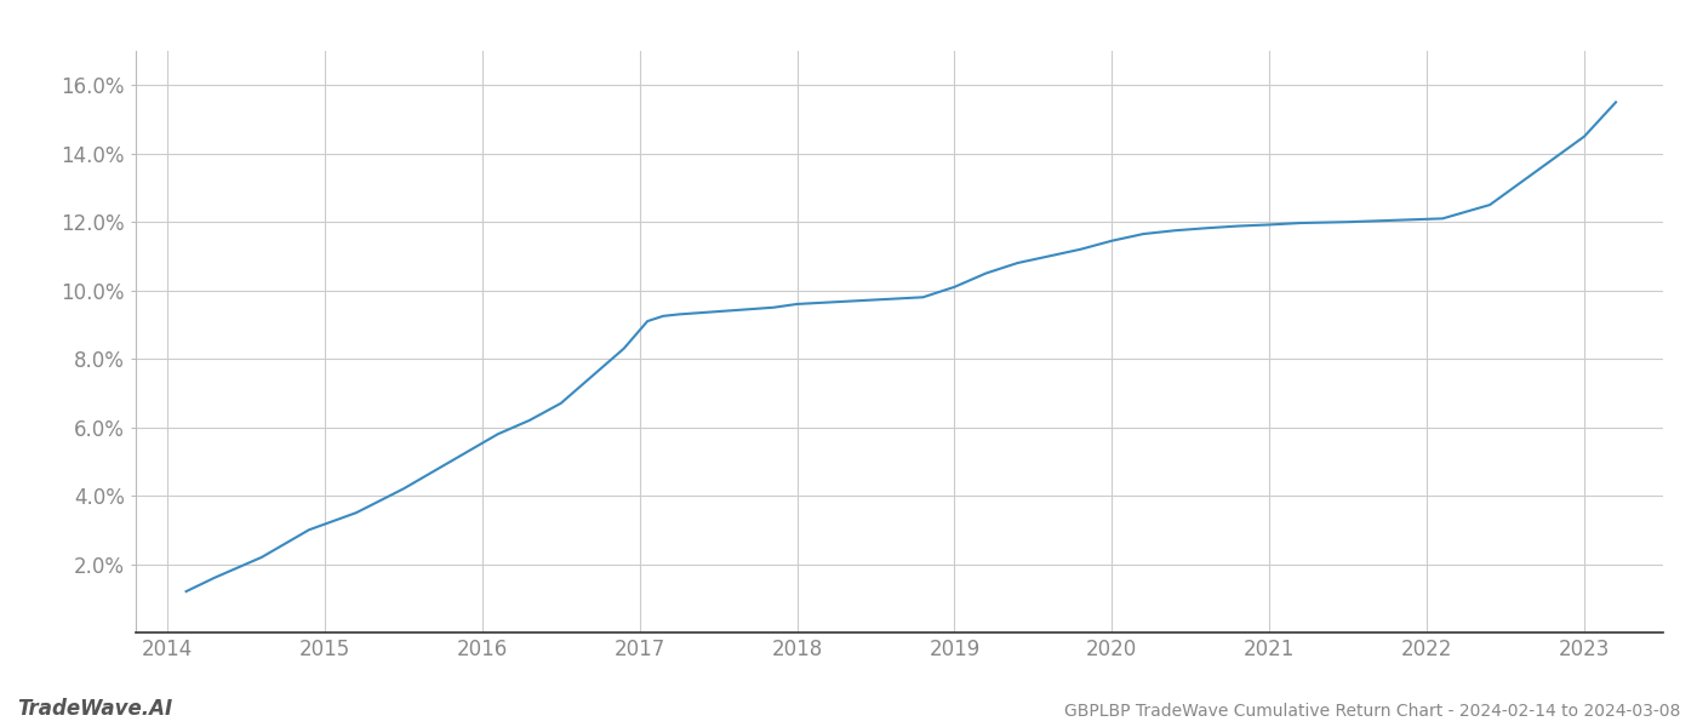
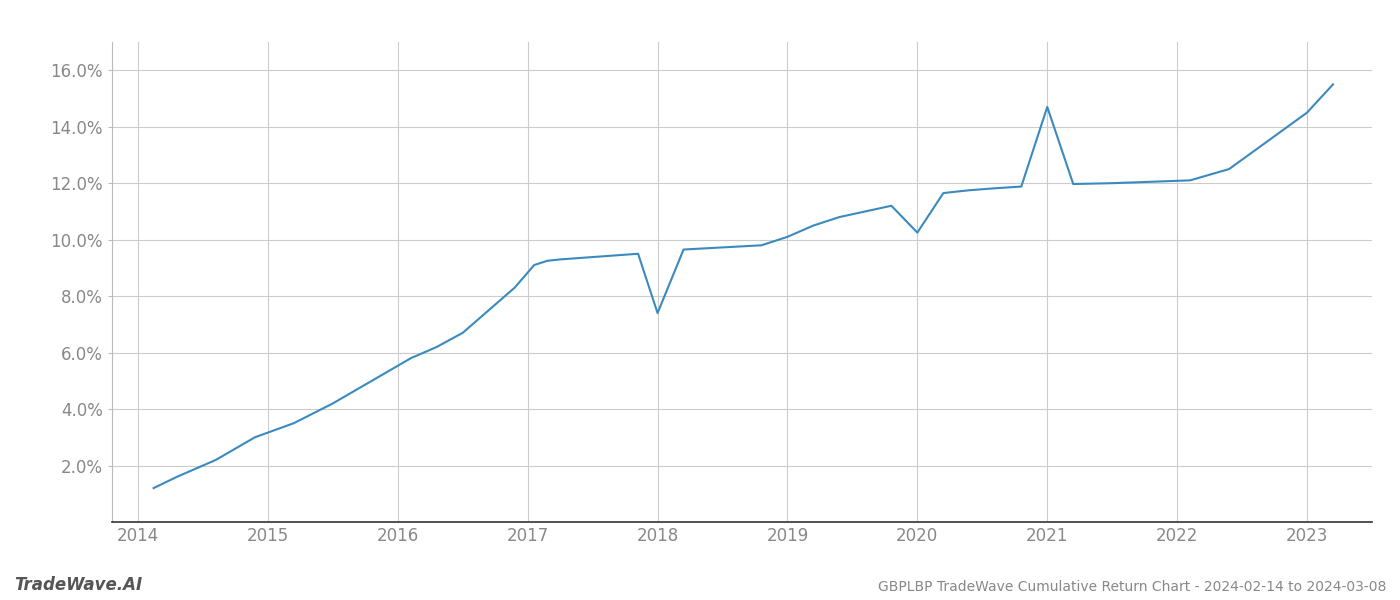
2018: 9.60% -> 7.40%
2020: 11.45% -> 10.25%
2021: 11.92% -> 14.70%
